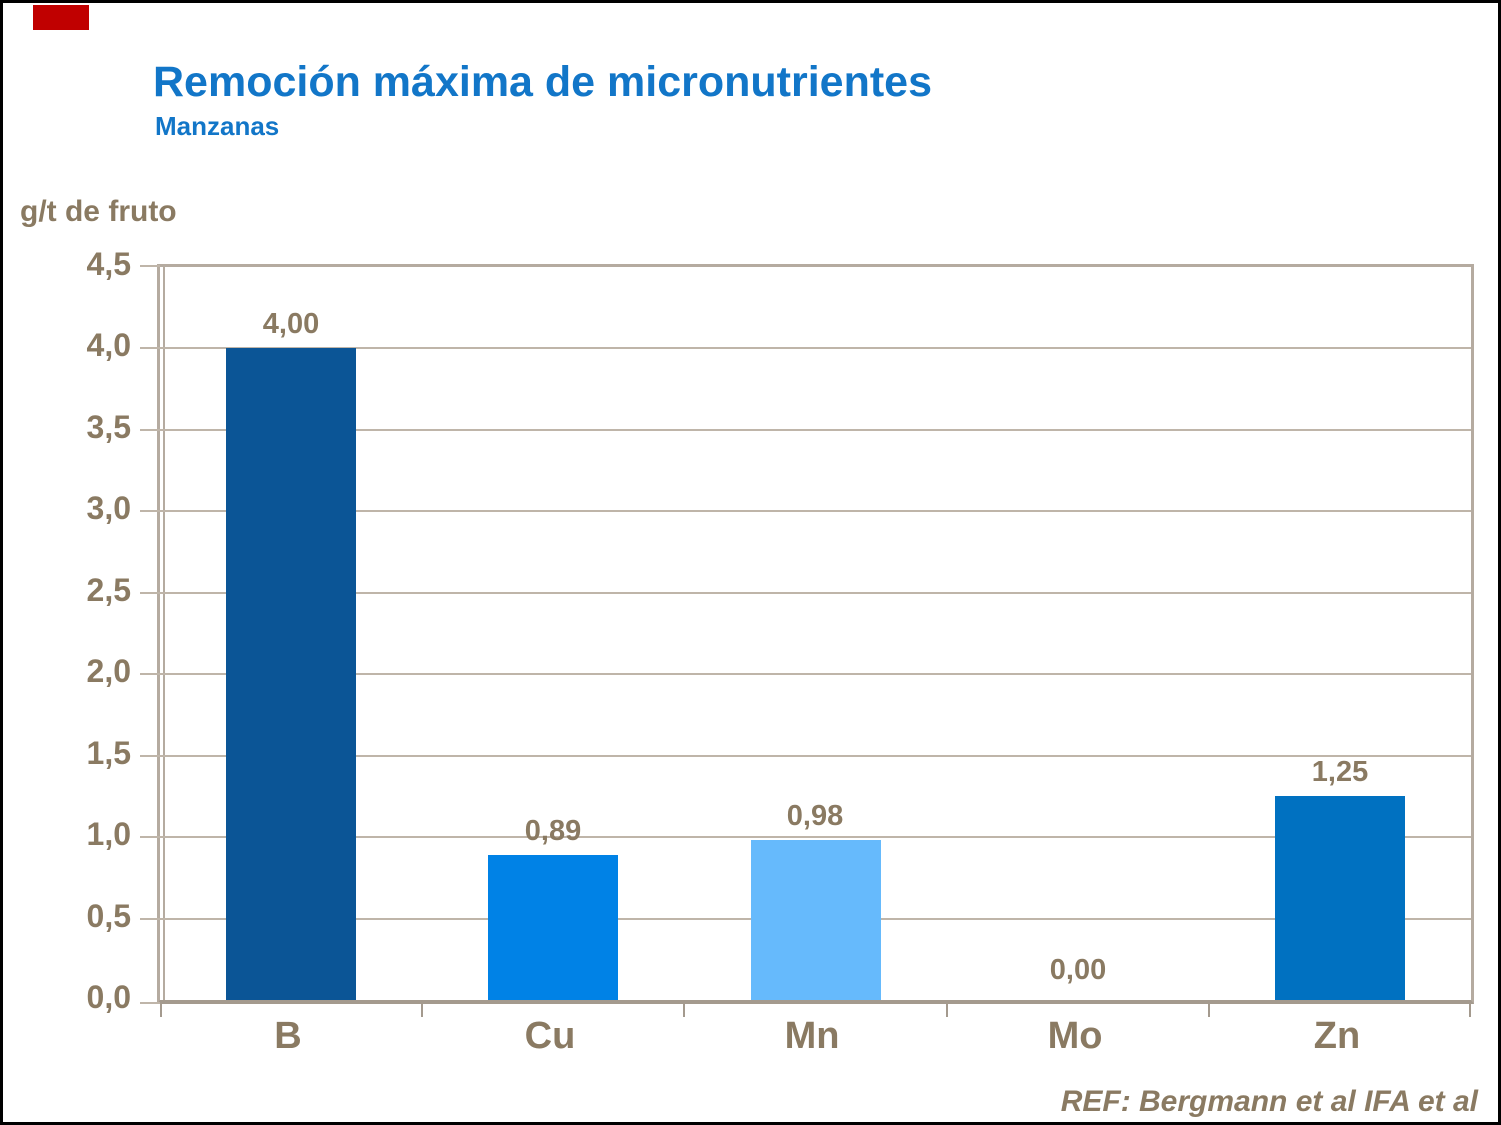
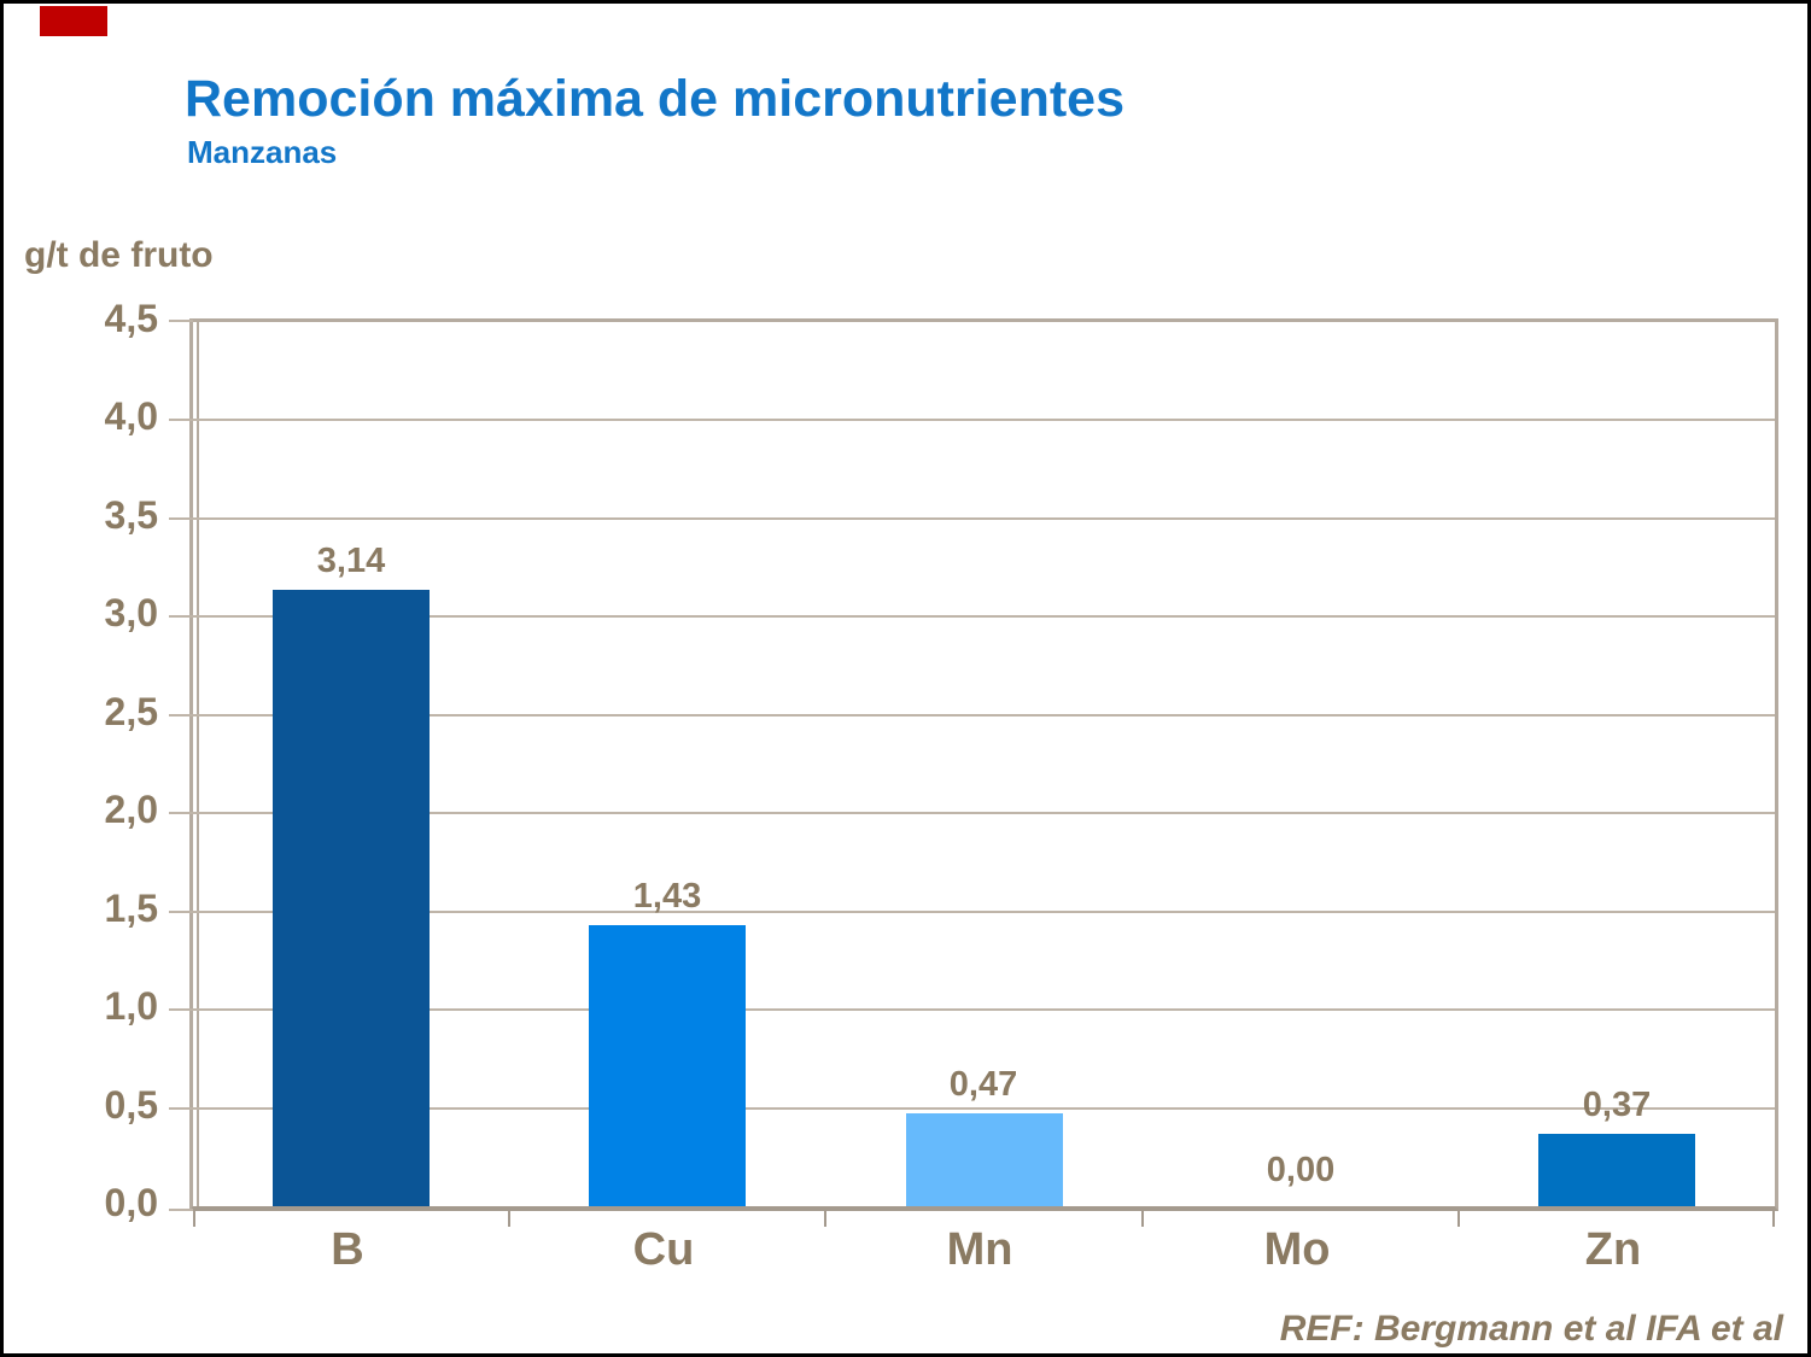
B: 4,00 -> 3,14
Cu: 0,89 -> 1,43
Mn: 0,98 -> 0,47
Zn: 1,25 -> 0,37
